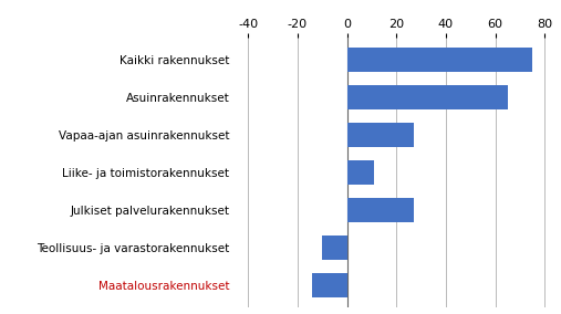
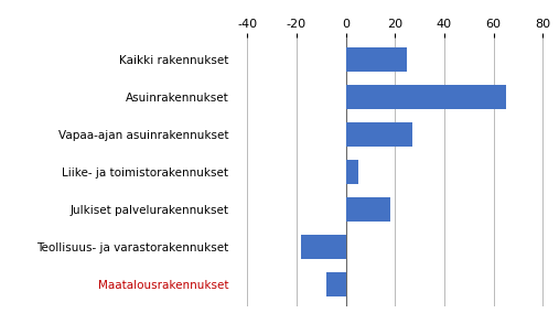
Kaikki rakennukset: 75 -> 25
Liike- ja toimistorakennukset: 11 -> 5
Julkiset palvelurakennukset: 27 -> 18
Teollisuus- ja varastorakennukset: -10 -> -18
Maatalousrakennukset: -14 -> -8
